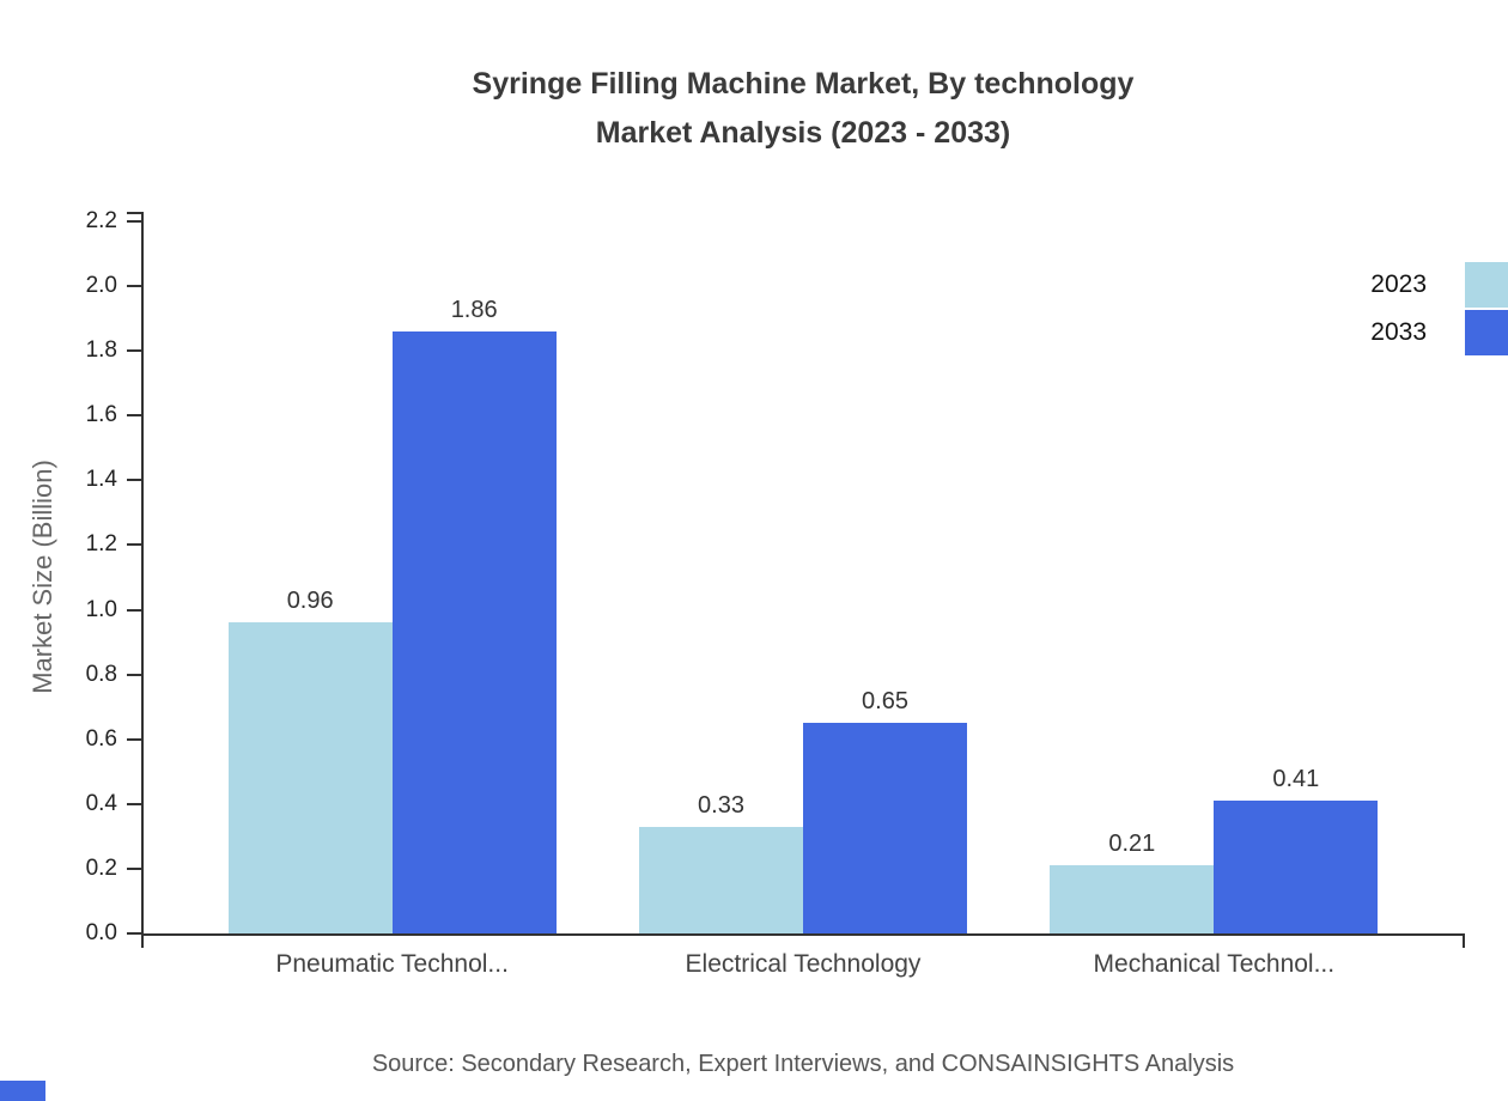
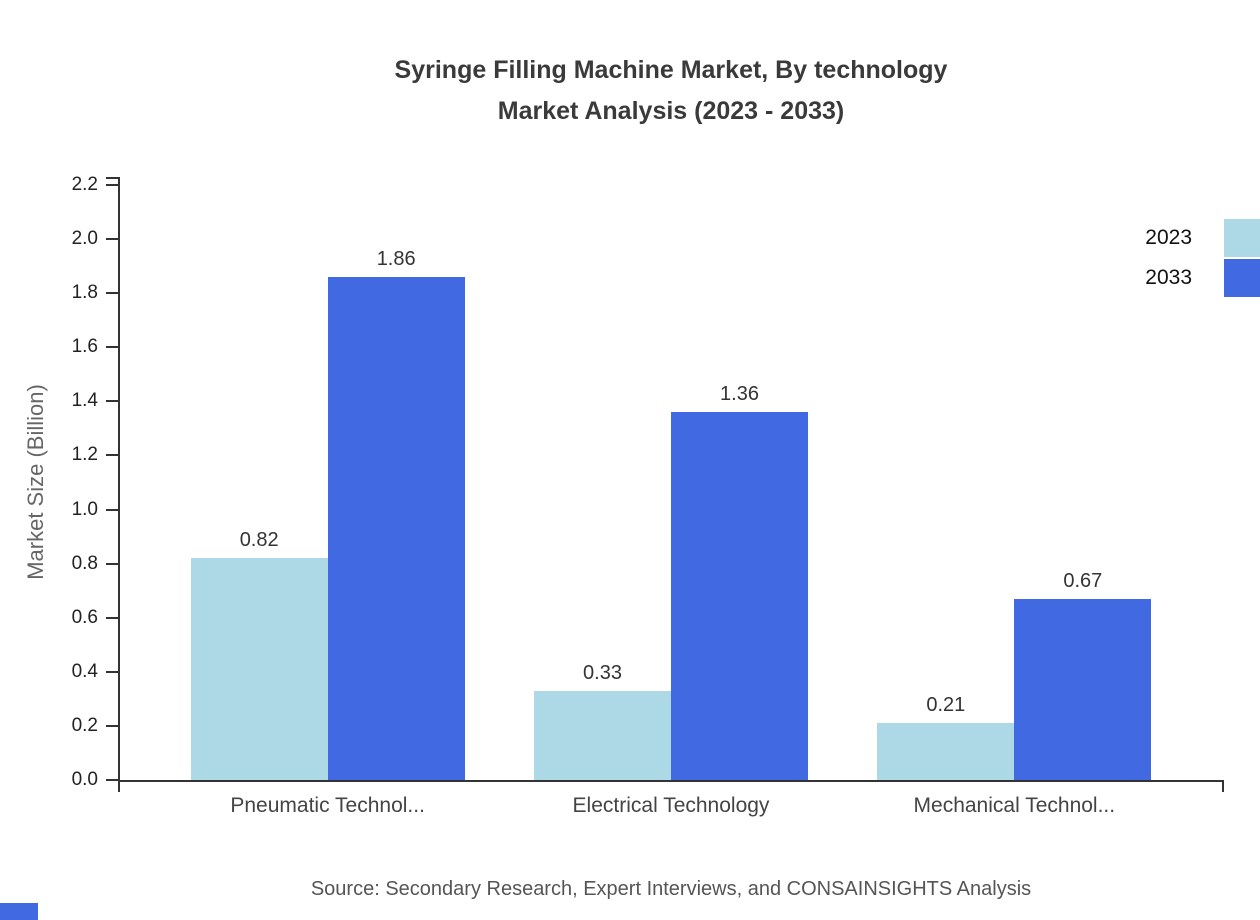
2023/Pneumatic Technol...: 0.96 -> 0.82
2033/Electrical Technology: 0.65 -> 1.36
2033/Mechanical Technol...: 0.41 -> 0.67
